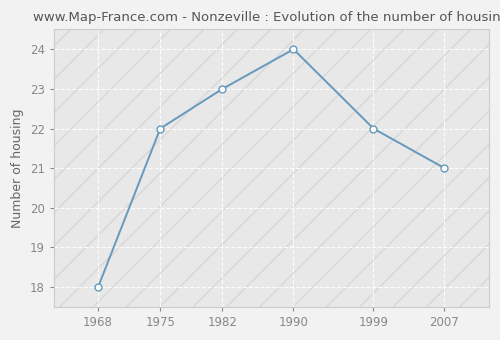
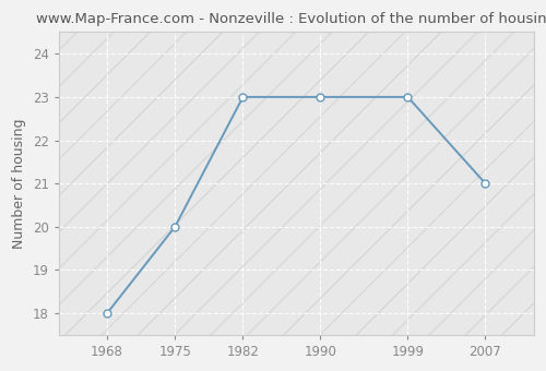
1975: 22 -> 20
1990: 24 -> 23
1999: 22 -> 23
